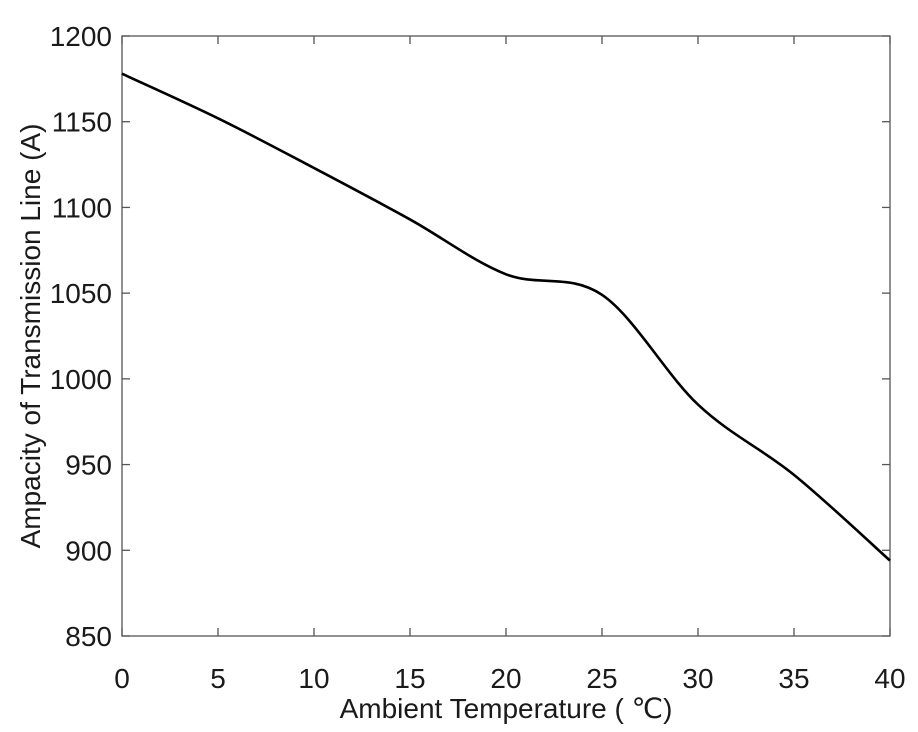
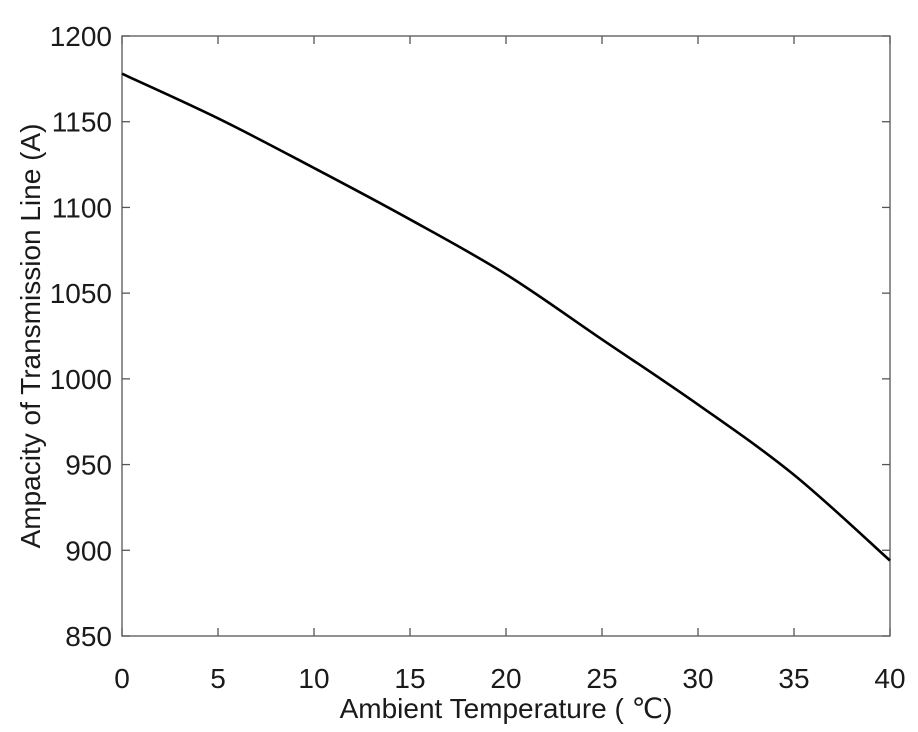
25: 1049 -> 1023
